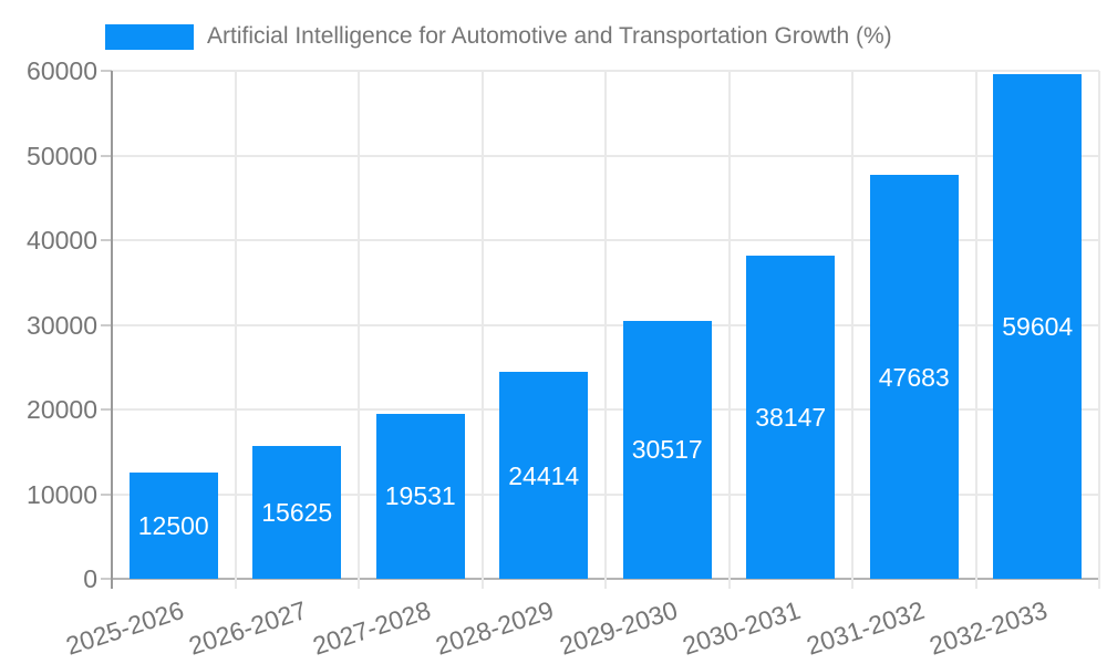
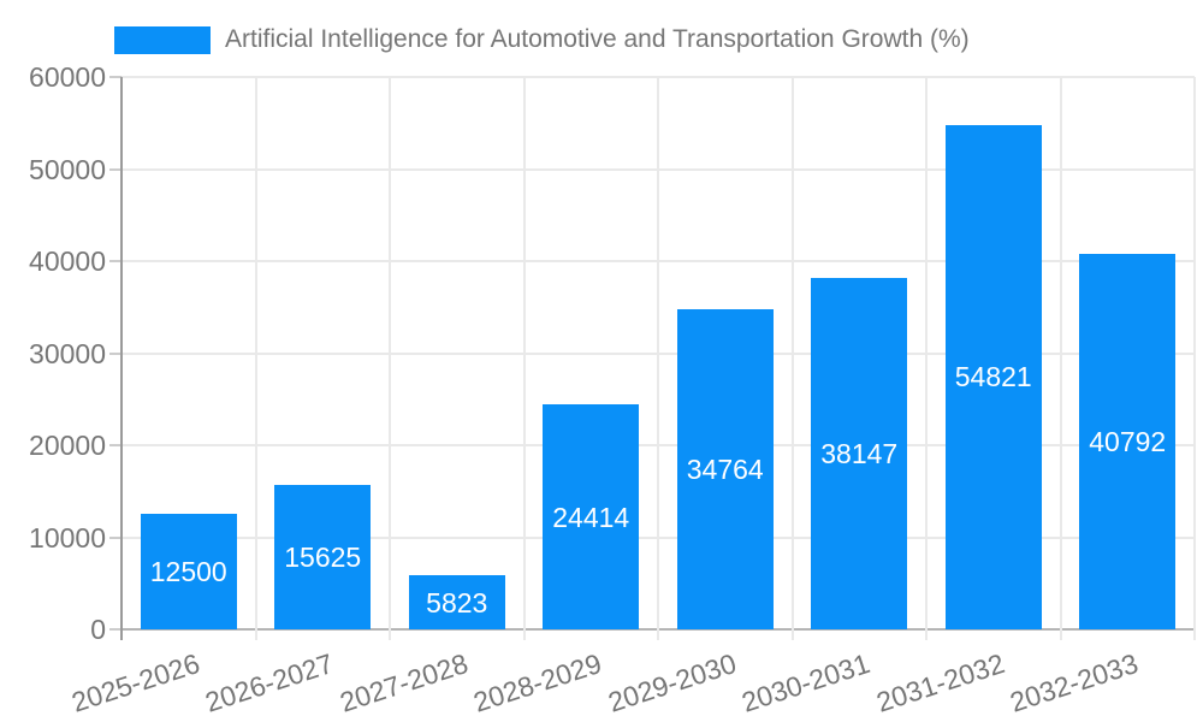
2027-2028: 19531 -> 5823
2029-2030: 30517 -> 34764
2031-2032: 47683 -> 54821
2032-2033: 59604 -> 40792
